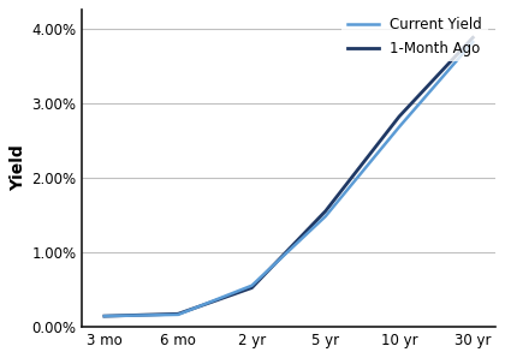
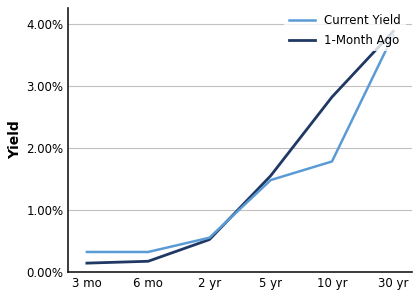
Current Yield/3 mo: 0.14% -> 0.32%
Current Yield/6 mo: 0.16% -> 0.32%
Current Yield/10 yr: 2.68% -> 1.78%
